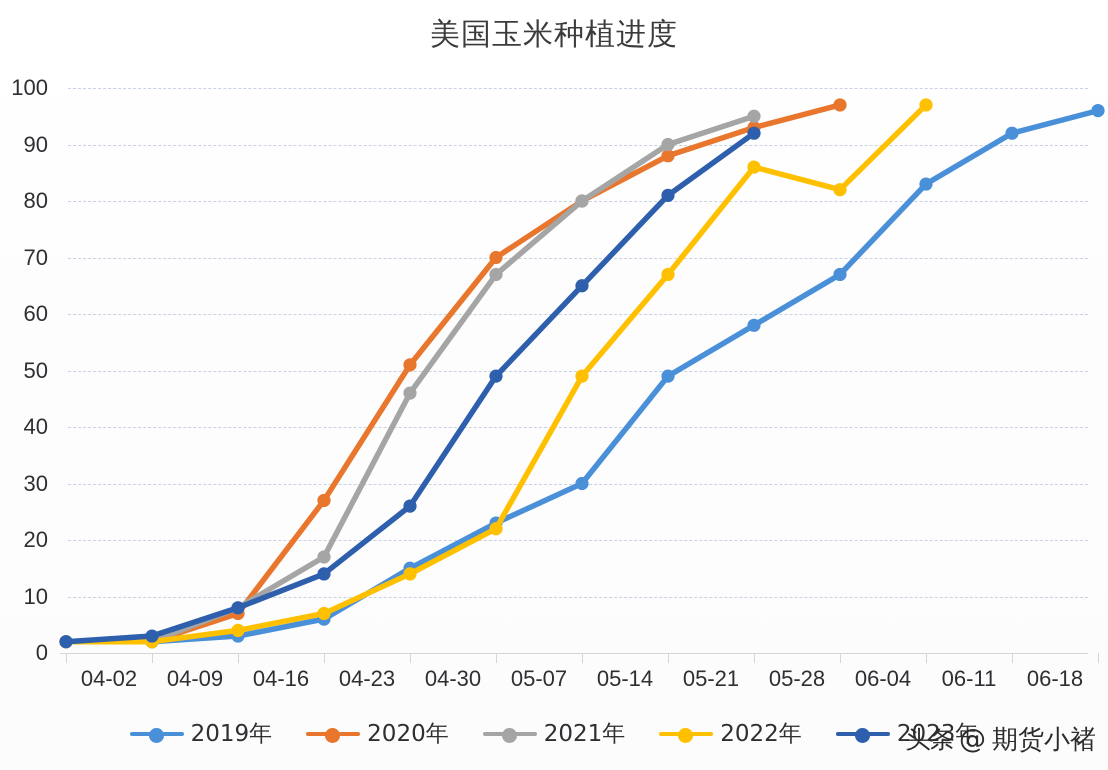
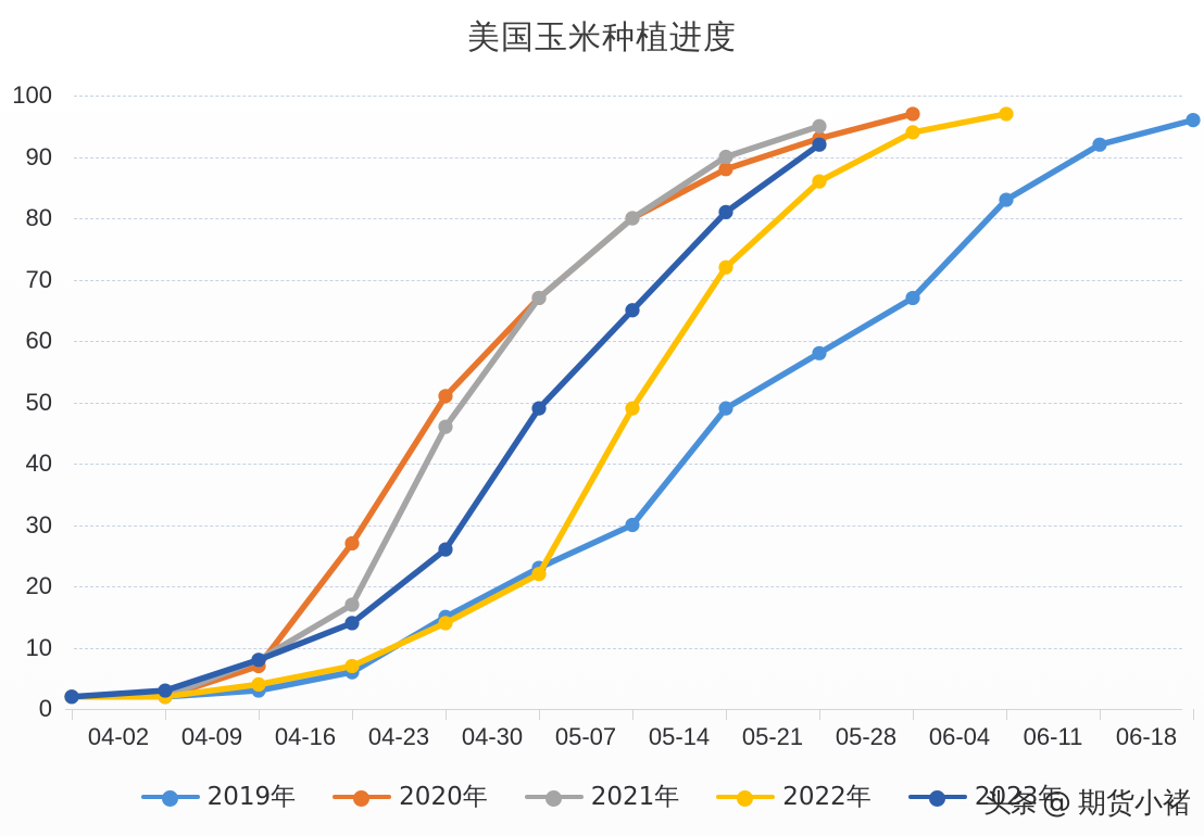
2020年/05-07: 70 -> 67
2022年/05-21: 67 -> 72
2022年/06-04: 82 -> 94
